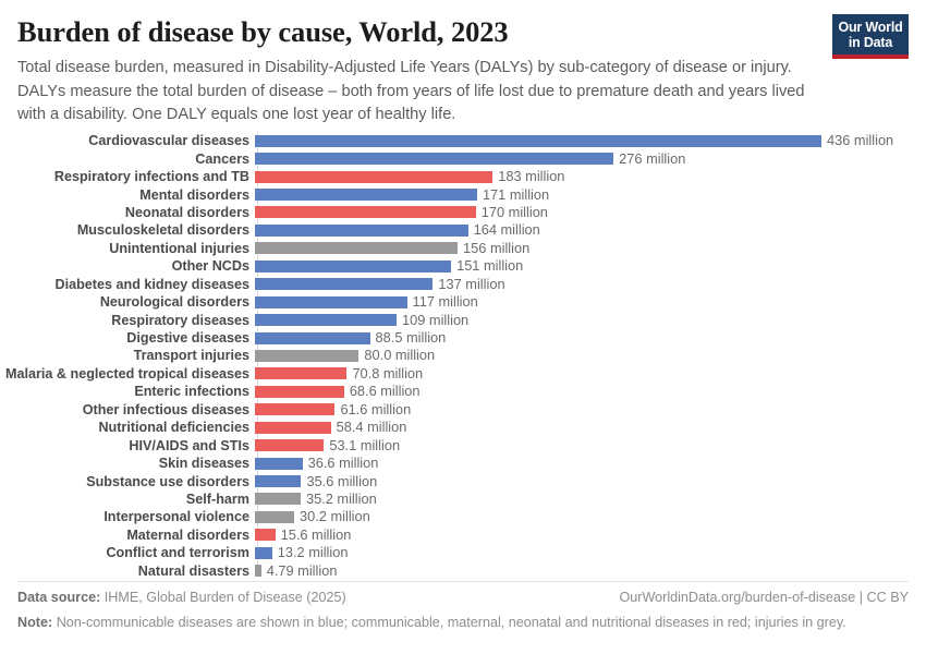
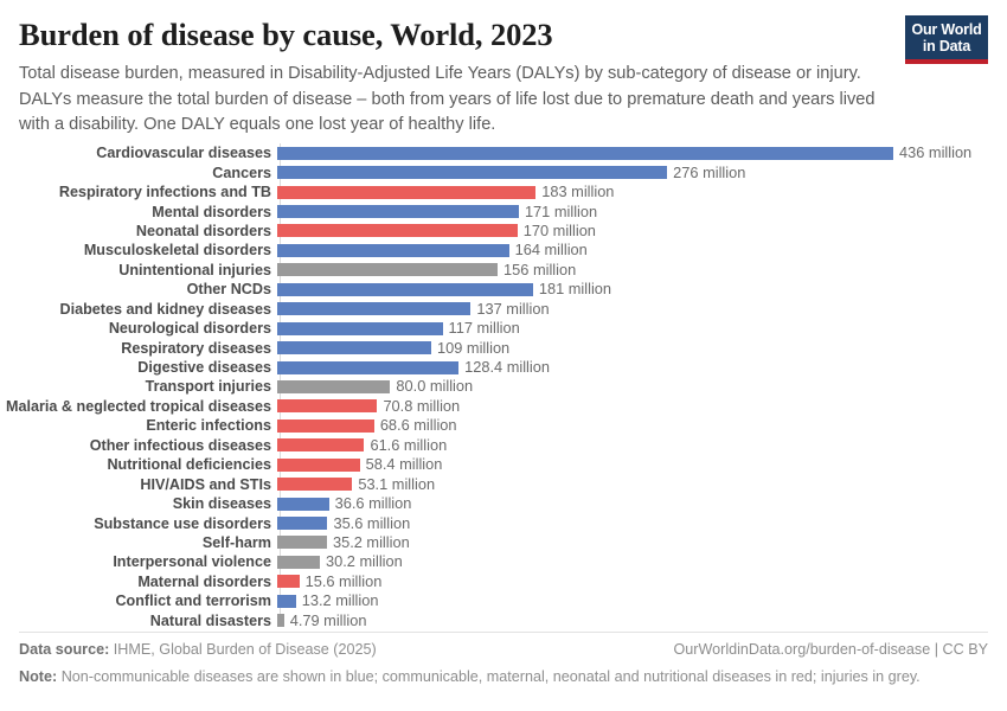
Other NCDs: 151 -> 181
Digestive diseases: 88.5 -> 128.4
